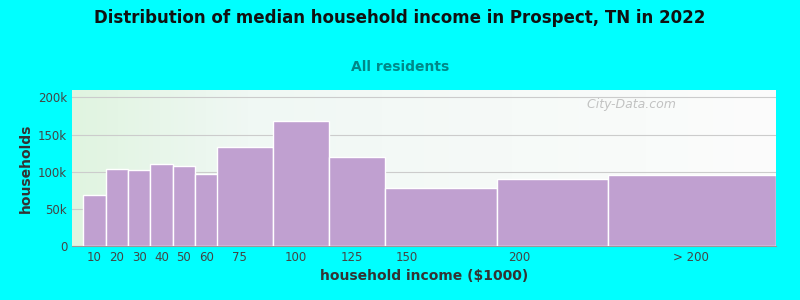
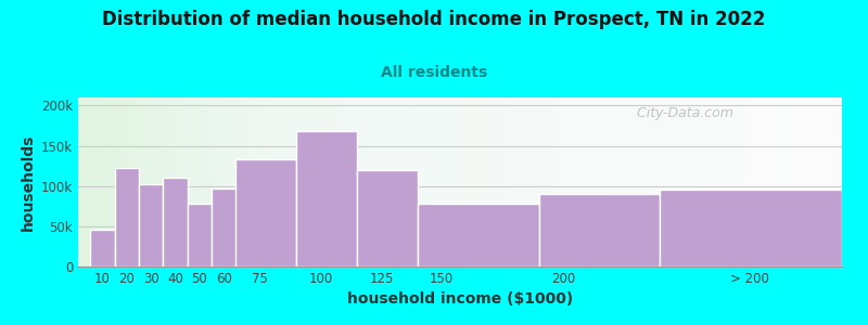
10: 68k -> 46k
20: 103k -> 122k
50: 108k -> 78k
